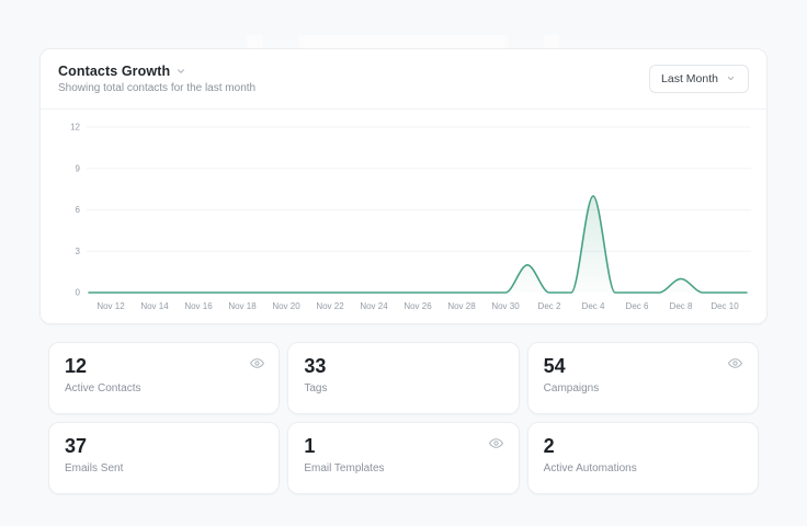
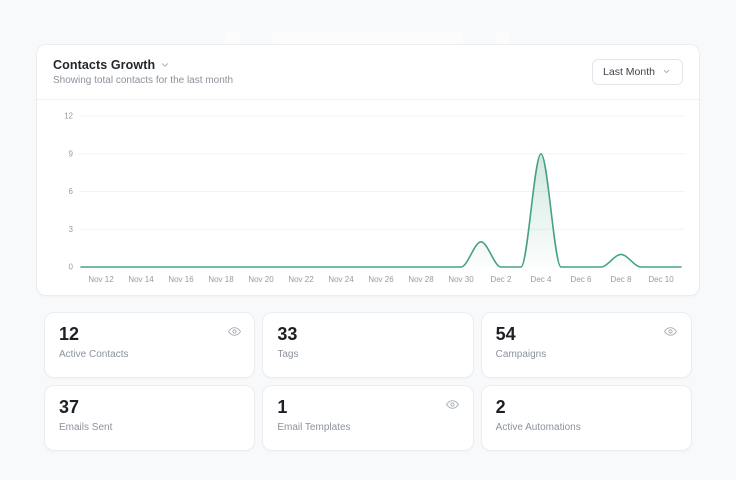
Dec 4: 7 -> 9
